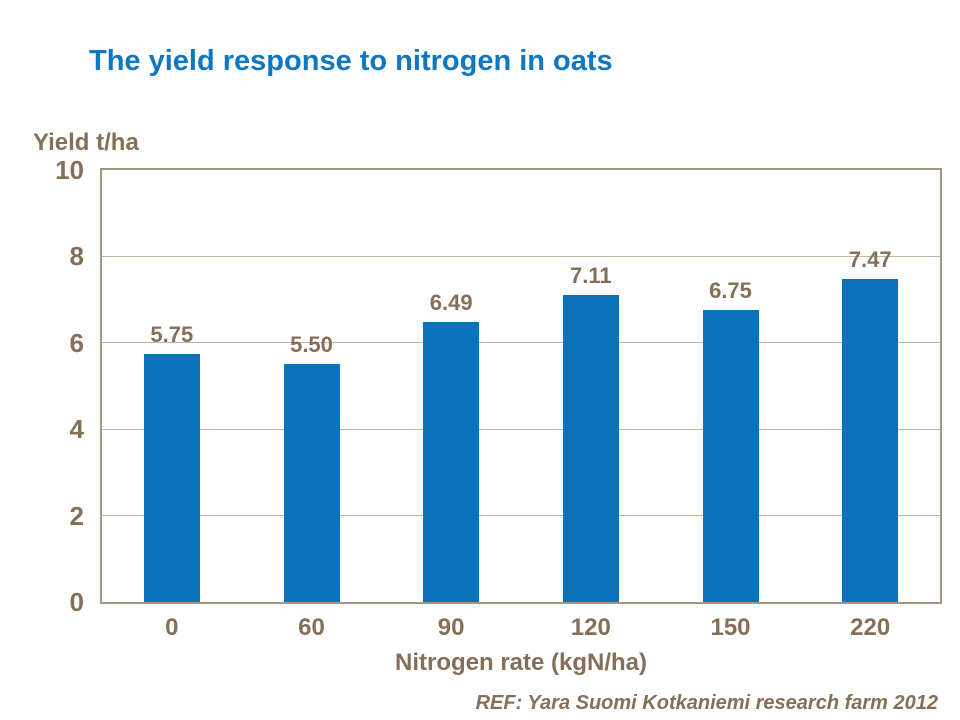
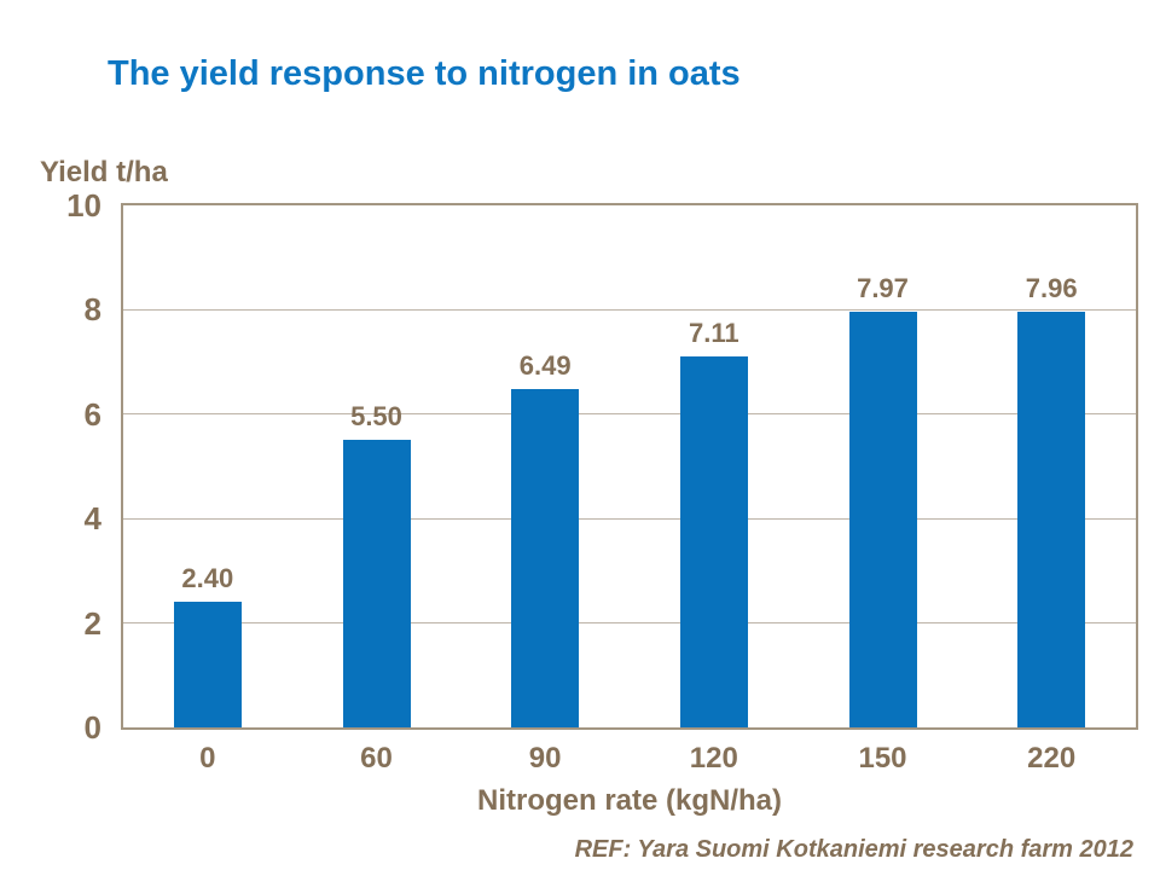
0: 5.75 -> 2.40
150: 6.75 -> 7.97
220: 7.47 -> 7.96
